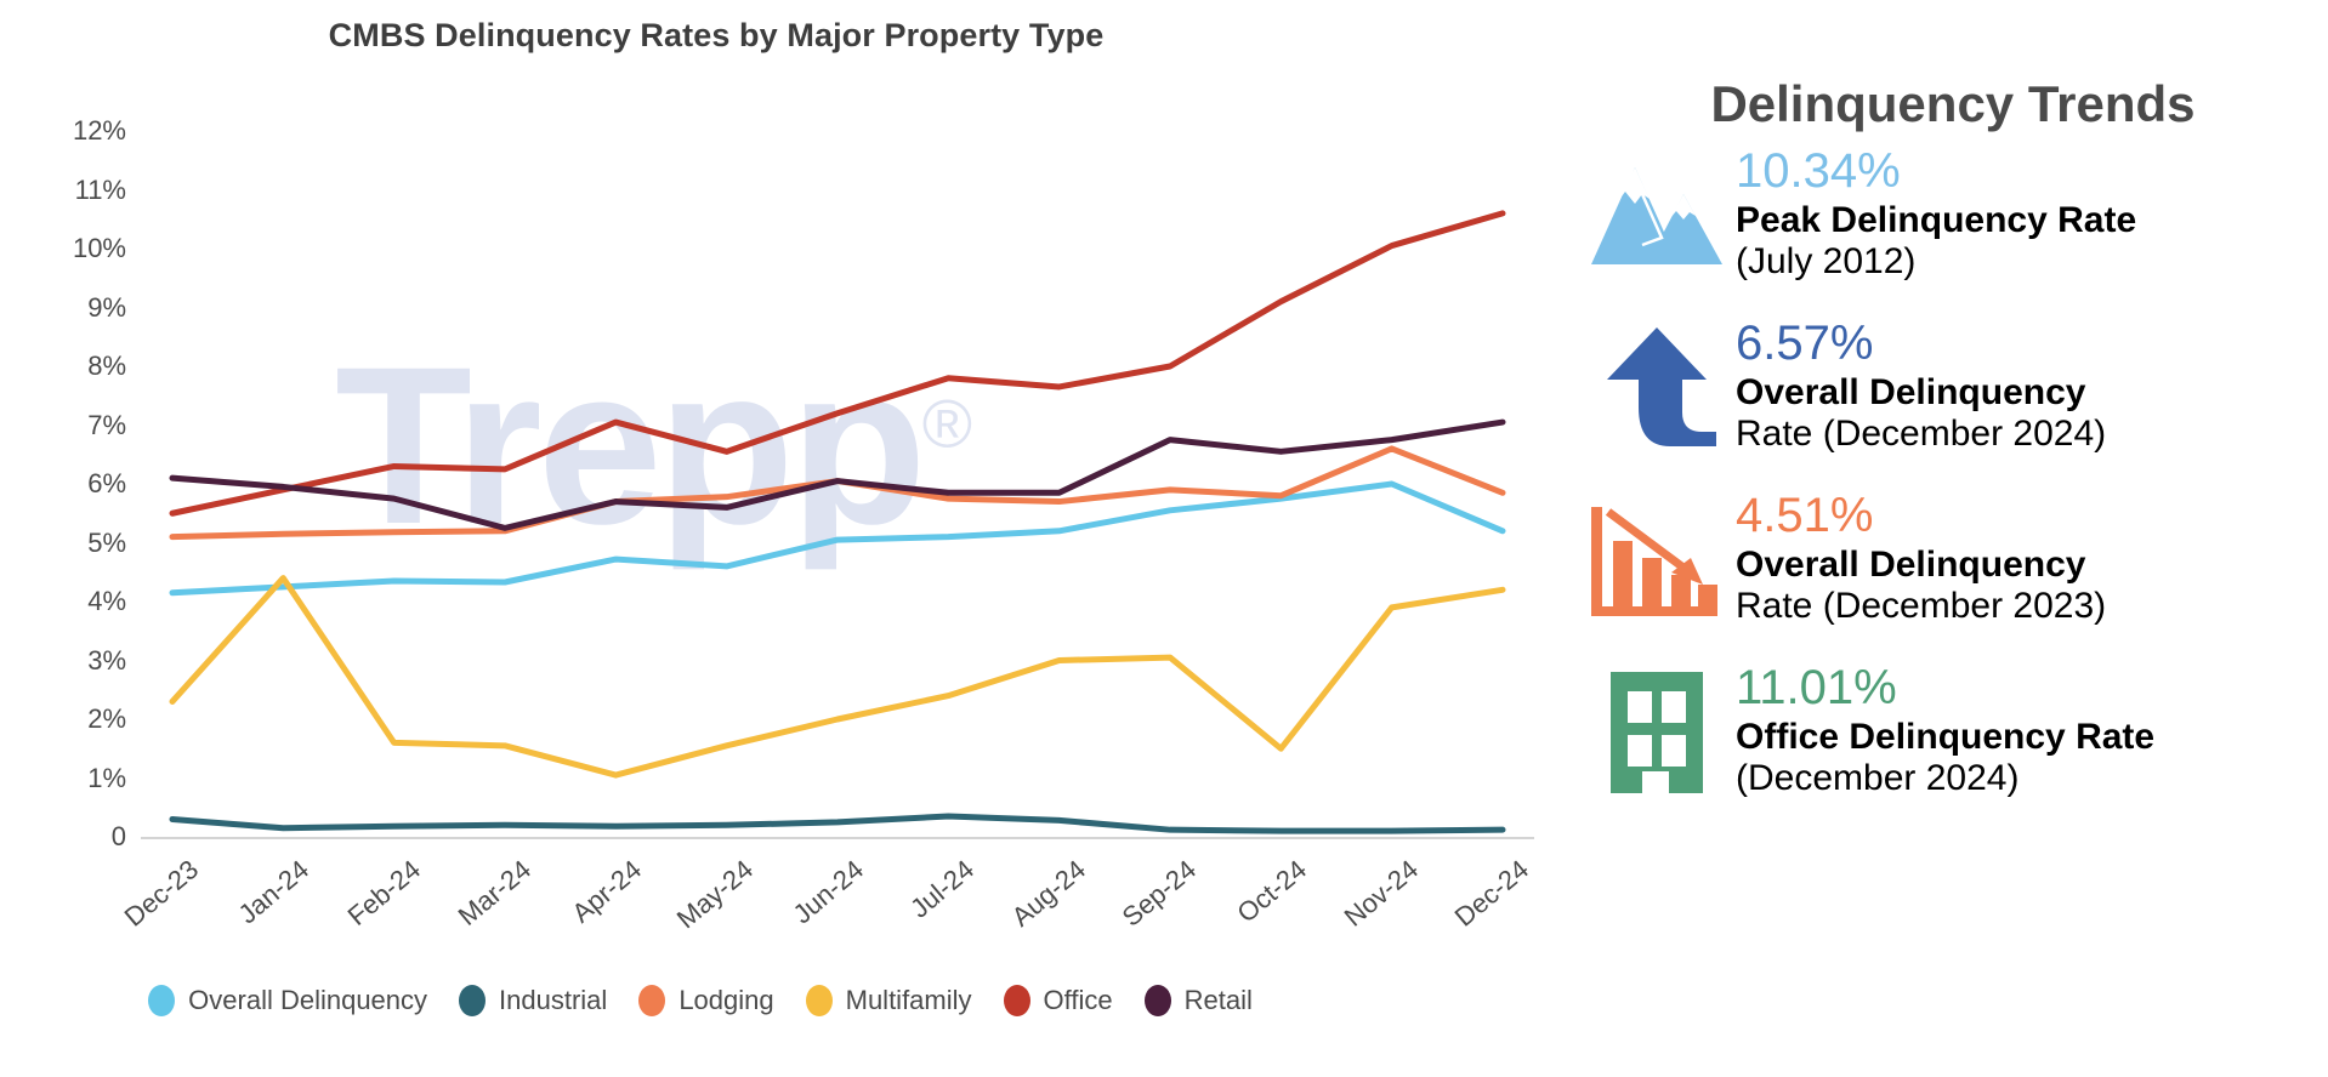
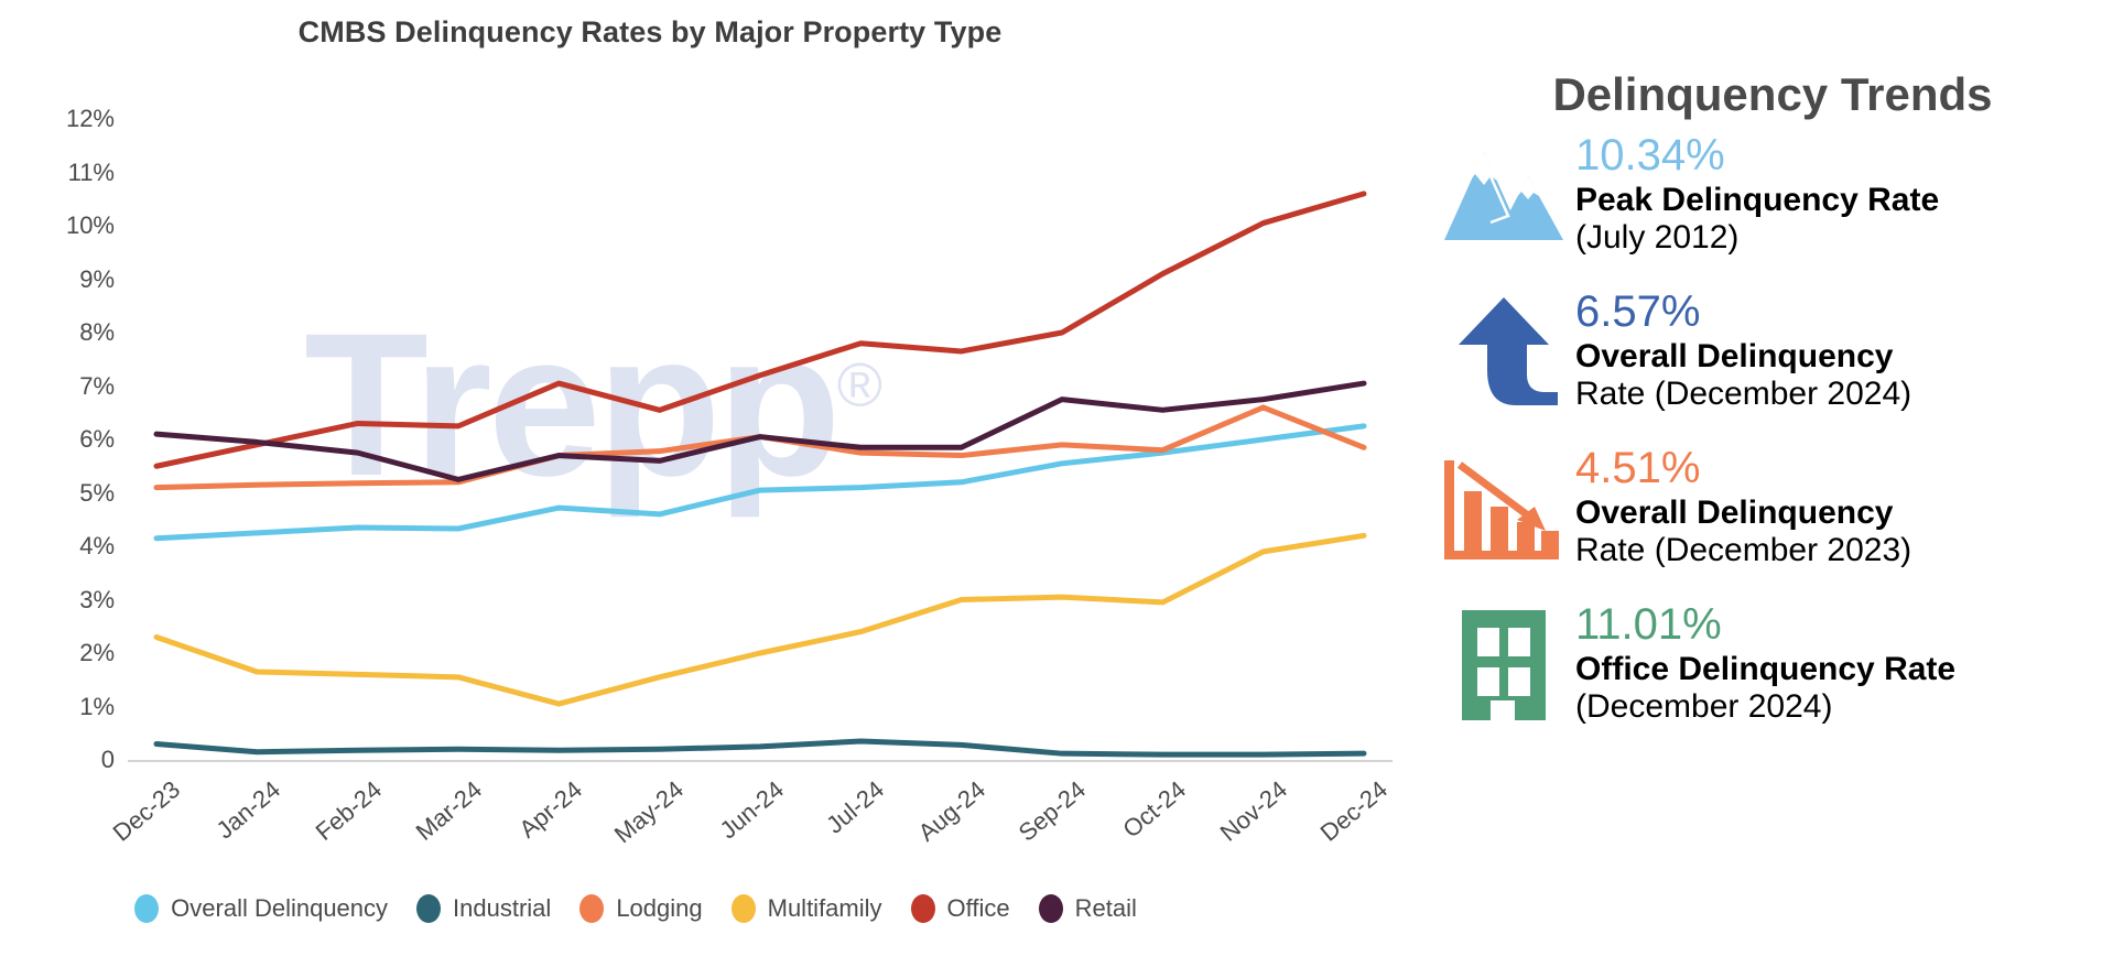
Multifamily/Jan-24: 4.4% -> 1.6%
Multifamily/Oct-24: 1.5% -> 3.0%
Overall Delinquency/Dec-24: 5.2% -> 6.2%
